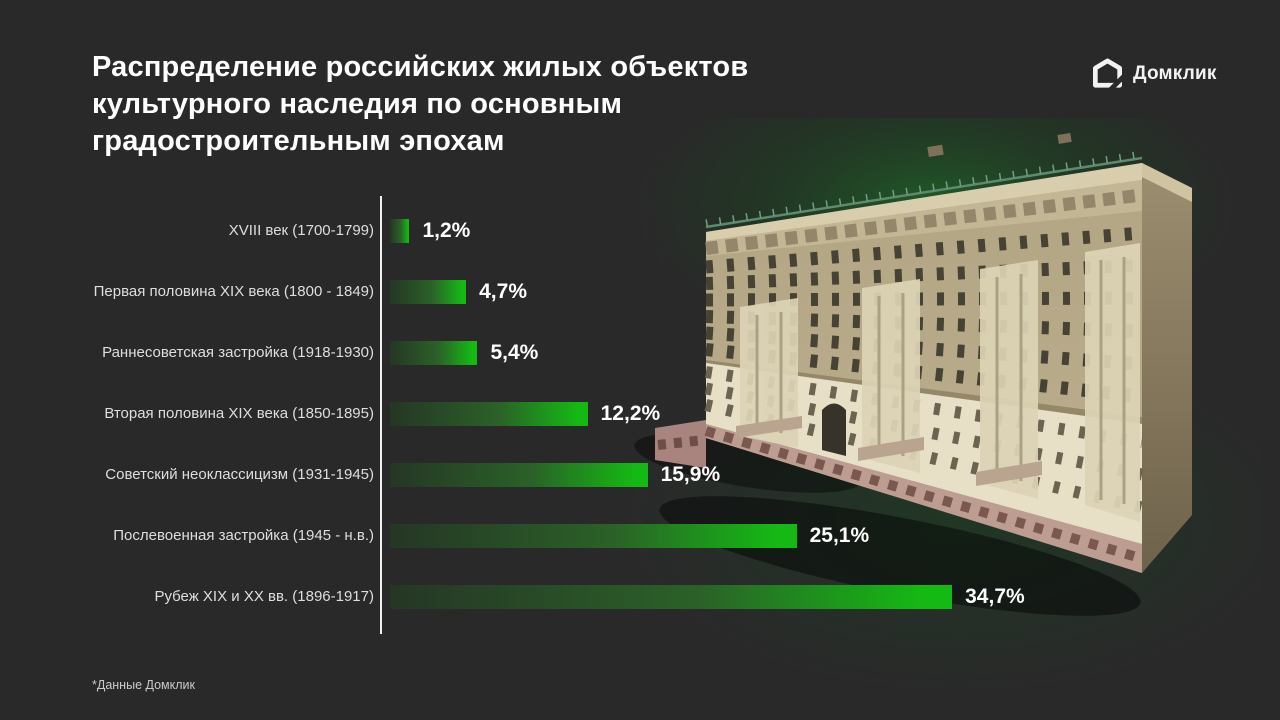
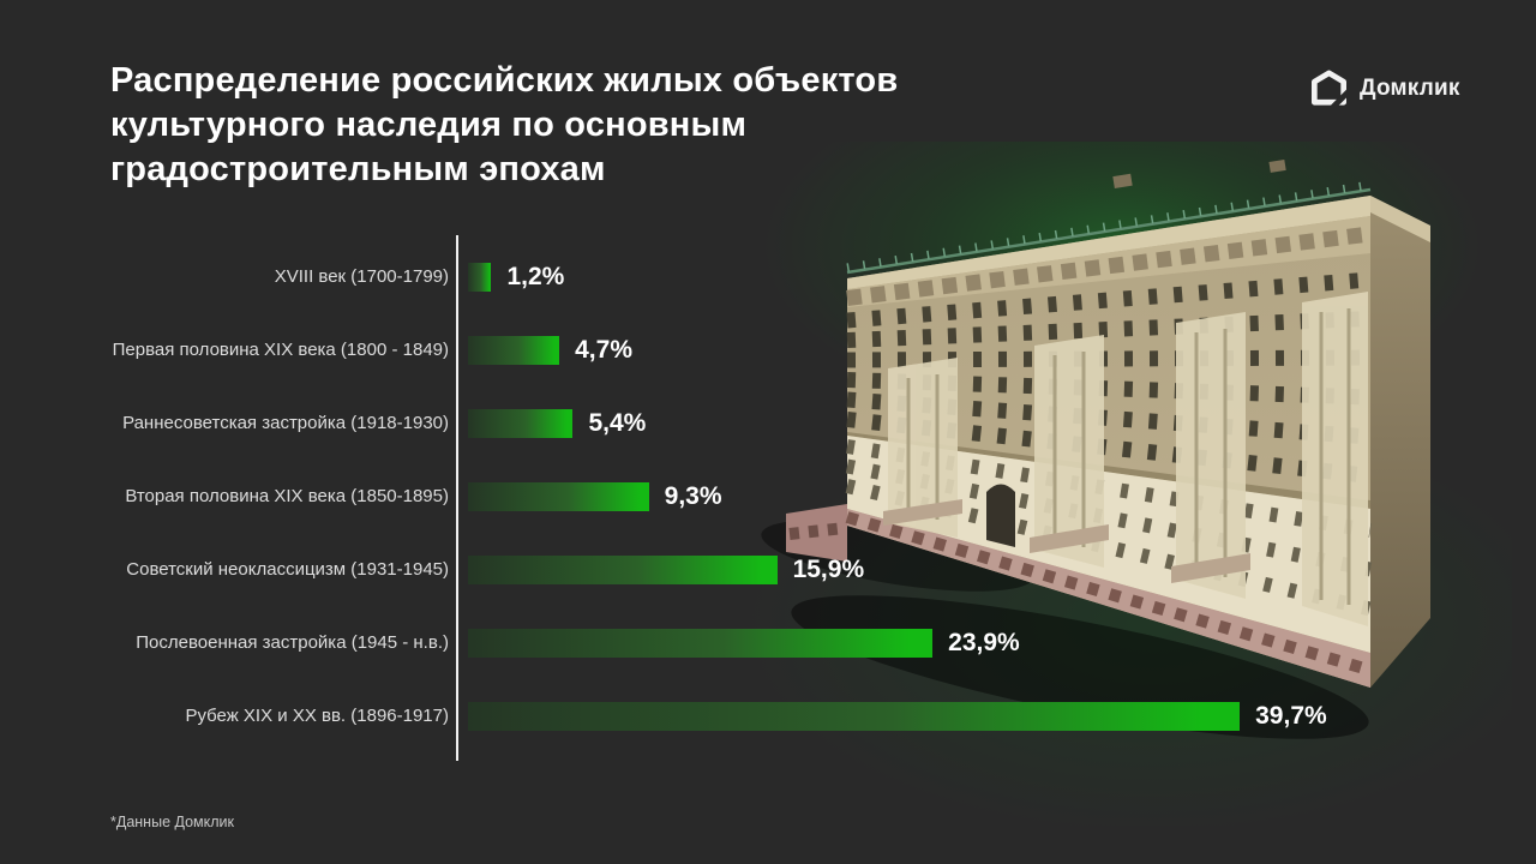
Вторая половина XIX века (1850-1895): 12,2% -> 9,3%
Послевоенная застройка (1945 - н.в.): 25,1% -> 23,9%
Рубеж XIX и XX вв. (1896-1917): 34,7% -> 39,7%
